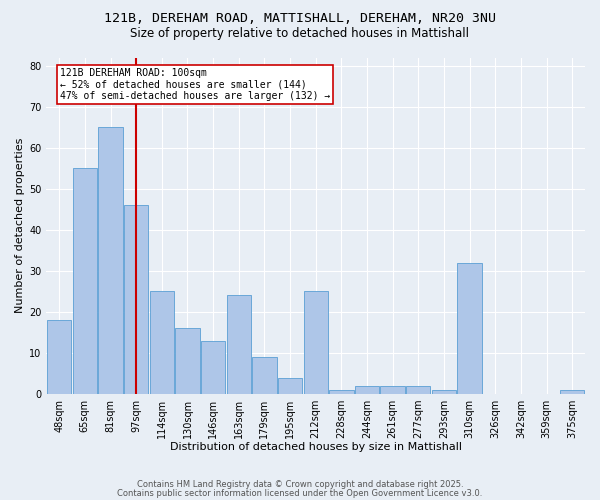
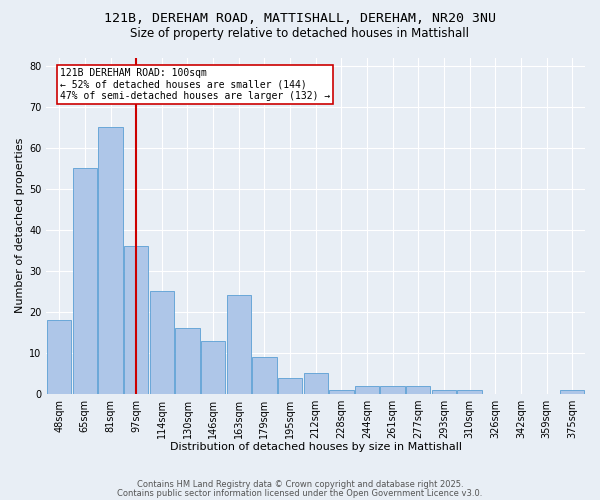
97sqm: 46 -> 36
212sqm: 25 -> 5
310sqm: 32 -> 1
